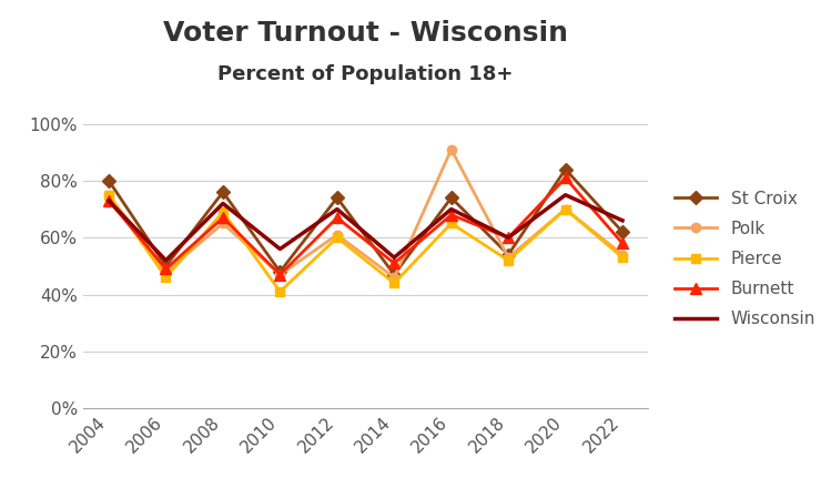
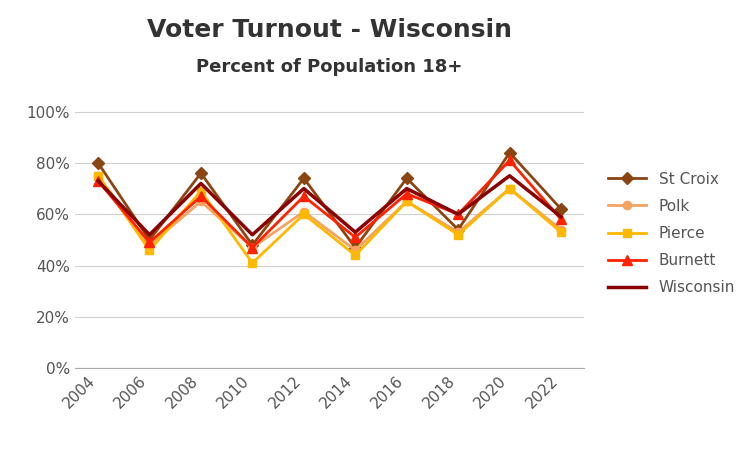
Wisconsin/2010: 56% -> 52%
Polk/2016: 91% -> 65%
Wisconsin/2022: 66% -> 59%
